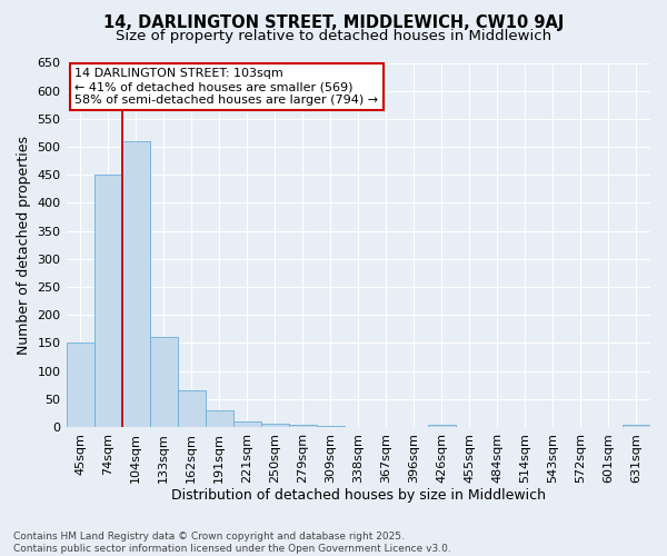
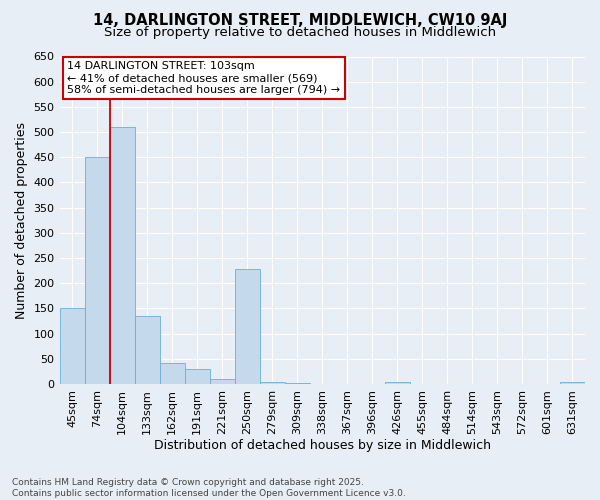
133sqm: 160 -> 134
162sqm: 65 -> 42
250sqm: 5 -> 228
